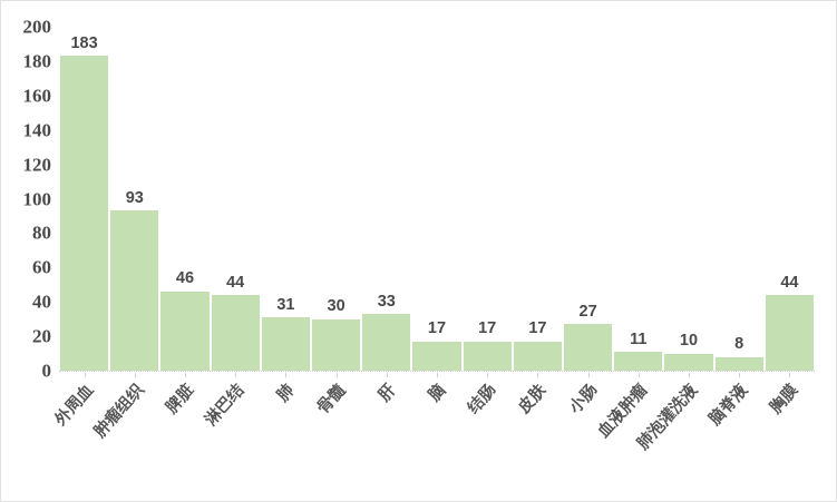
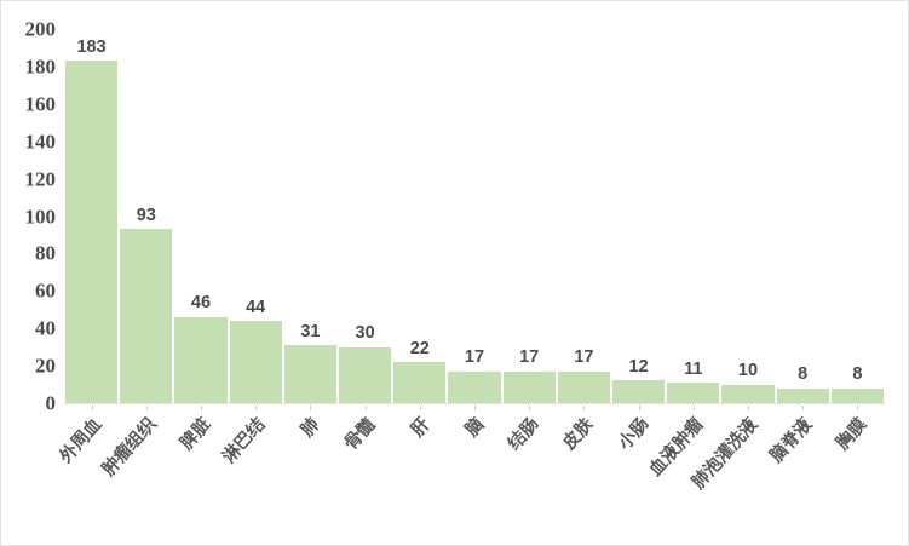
肝: 33 -> 22
小肠: 27 -> 12
胸膜: 44 -> 8
